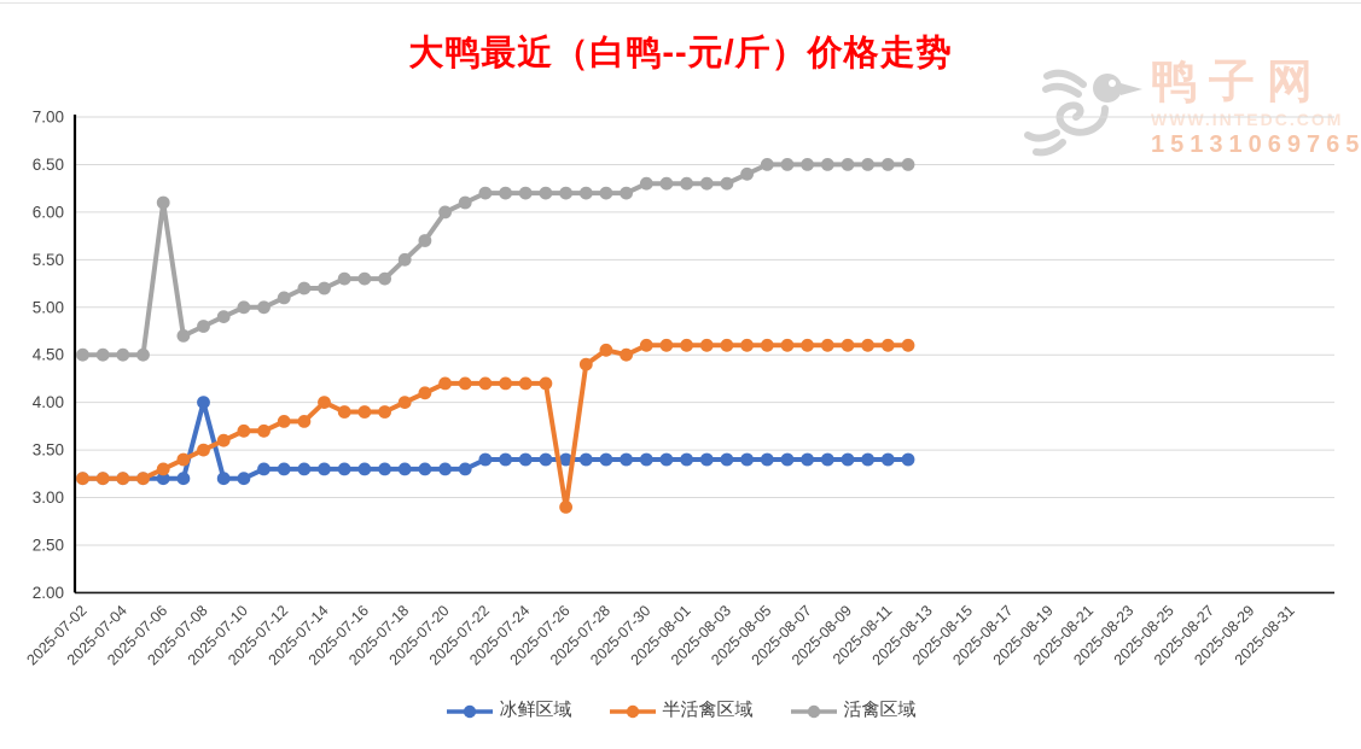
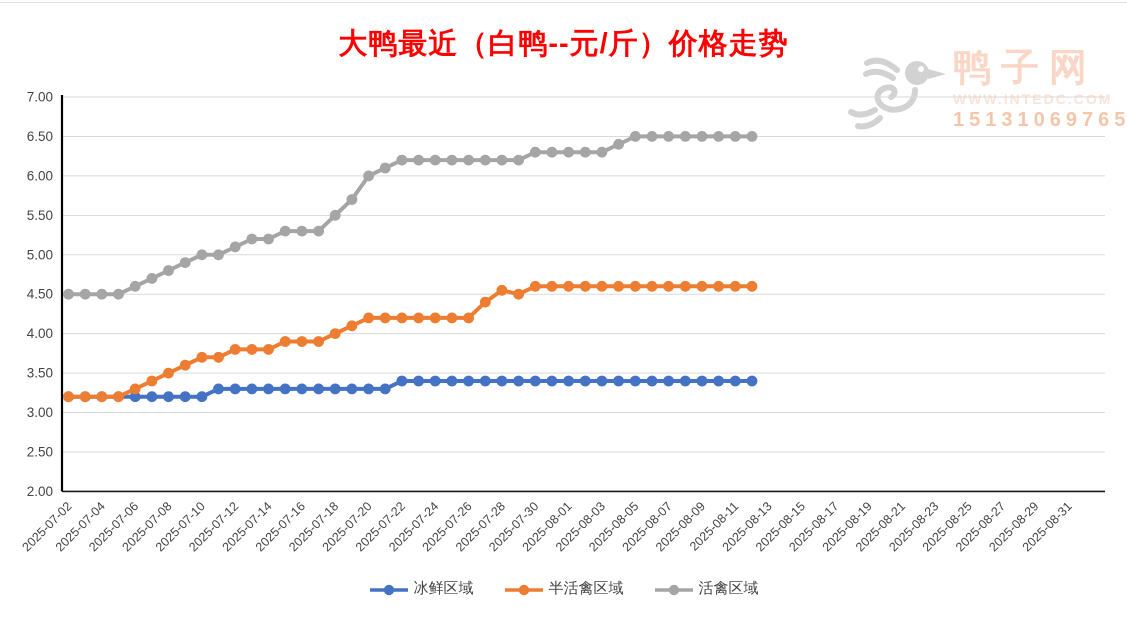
活禽区域/2025-07-06: 6.1 -> 4.6
冰鲜区域/2025-07-08: 4.0 -> 3.2
半活禽区域/2025-07-14: 4.0 -> 3.8
半活禽区域/2025-07-26: 2.9 -> 4.2
